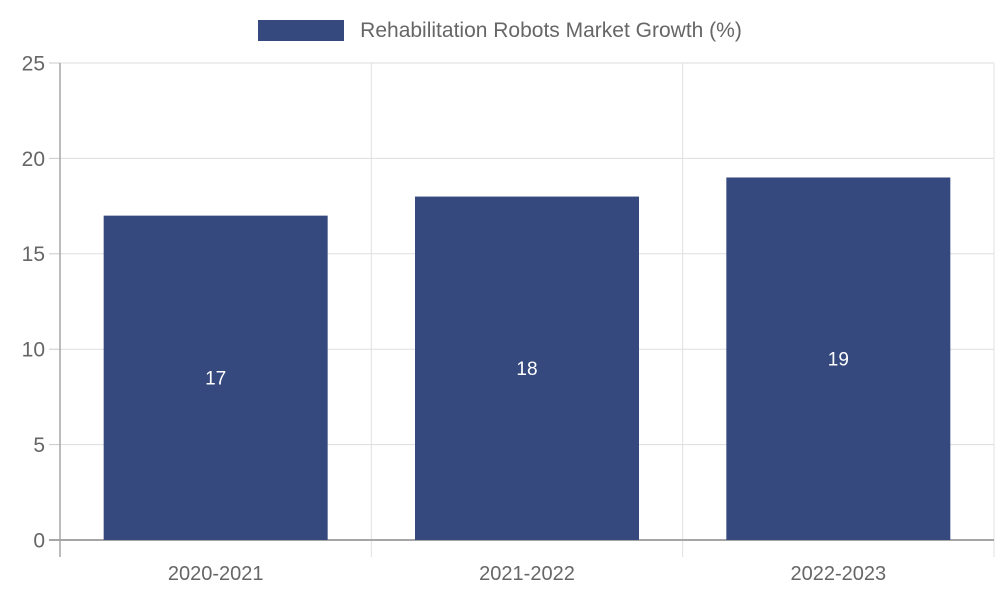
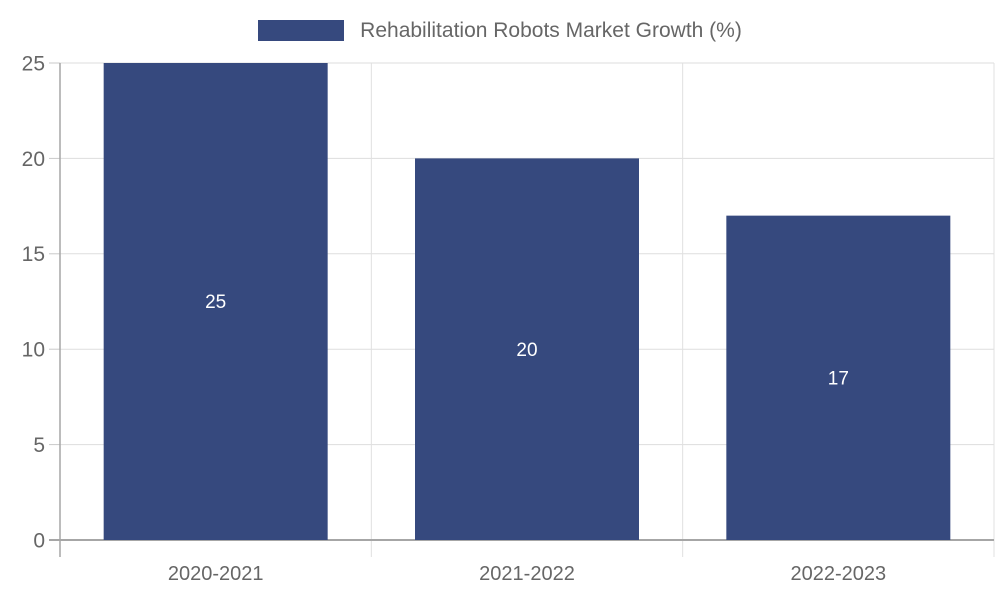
2020-2021: 17 -> 25
2021-2022: 18 -> 20
2022-2023: 19 -> 17
